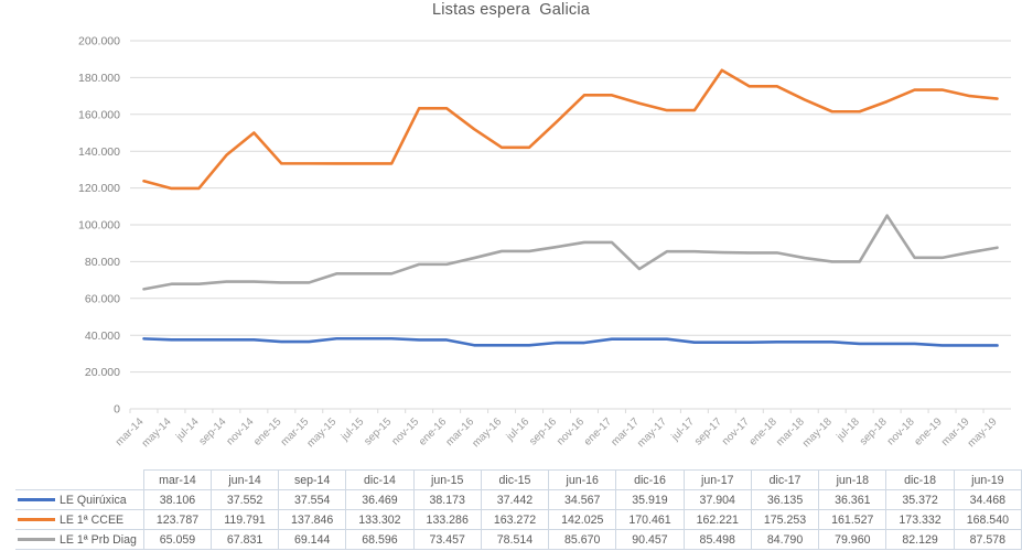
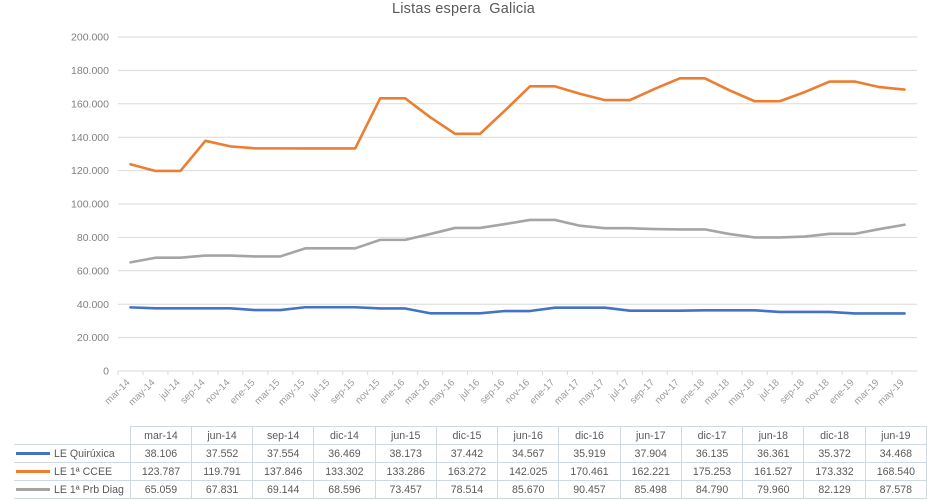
LE 1ª CCEE/nov-14: 150000 -> 134000
LE 1ª Prb Diag/mar-17: 76000 -> 87000
LE 1ª CCEE/sep-17: 184000 -> 169000
LE 1ª Prb Diag/sep-18: 105000 -> 80000
